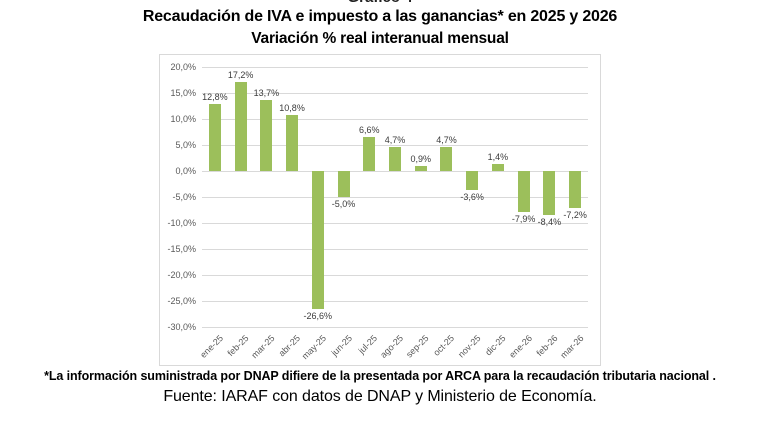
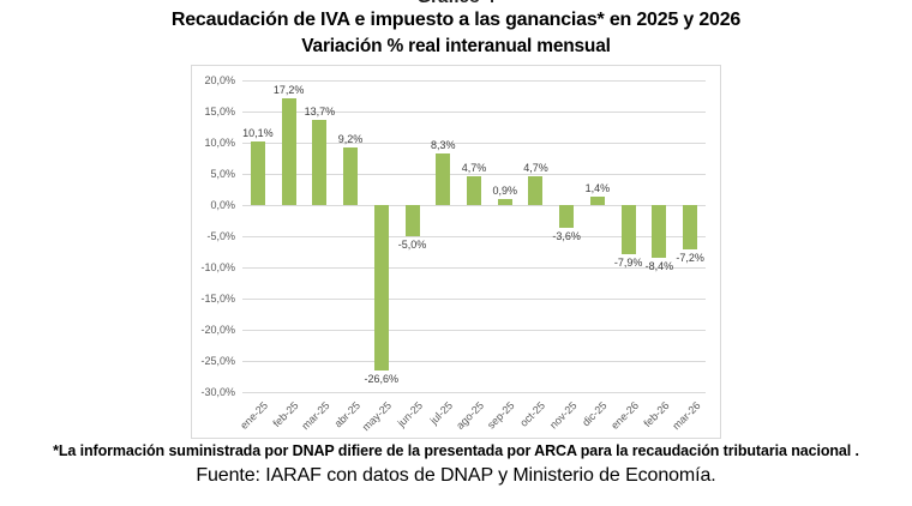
ene-25: 12,8% -> 10,1%
abr-25: 10,8% -> 9,2%
jul-25: 6,6% -> 8,3%
